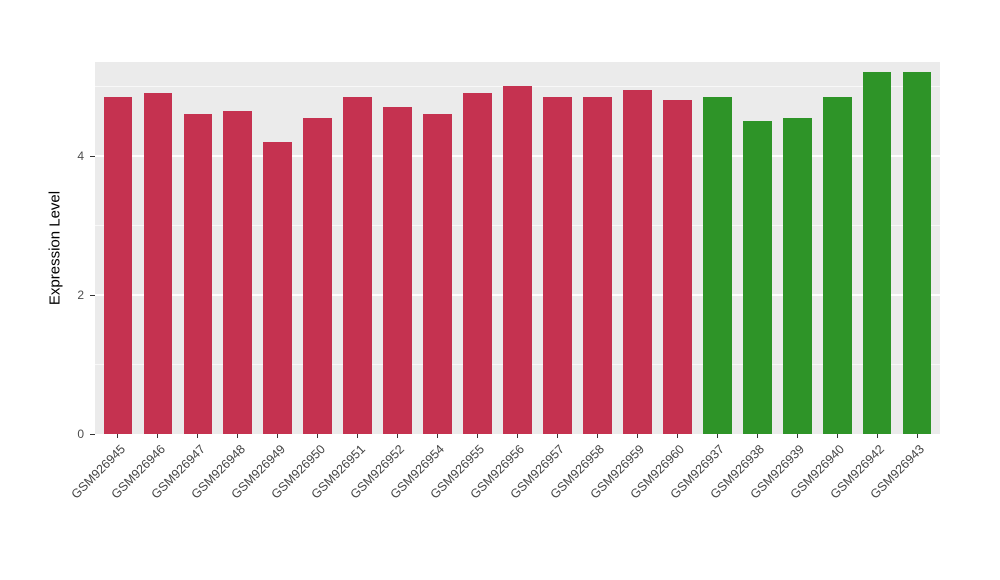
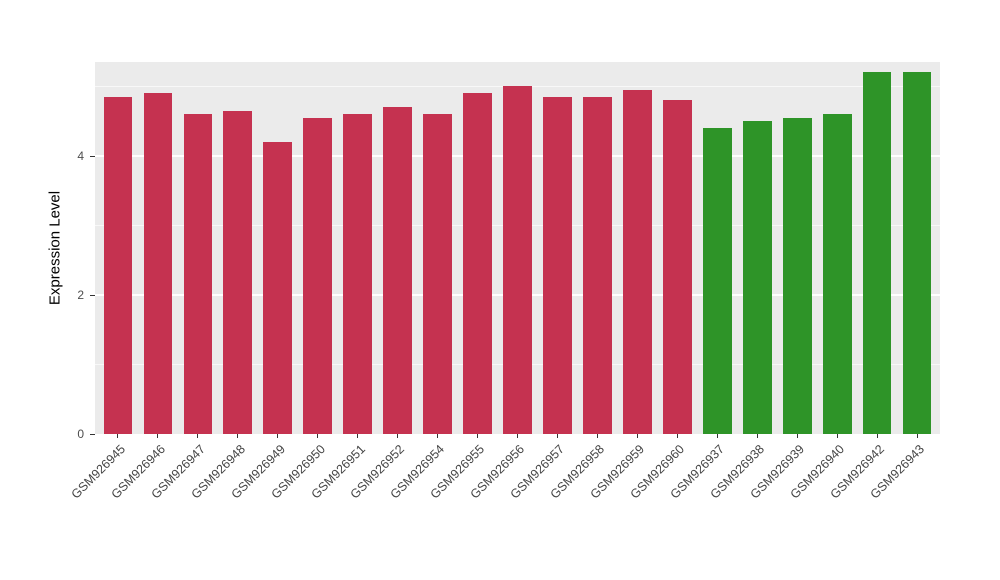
GSM926951: 4.8 -> 4.6
GSM926937: 4.8 -> 4.4
GSM926940: 4.8 -> 4.6
